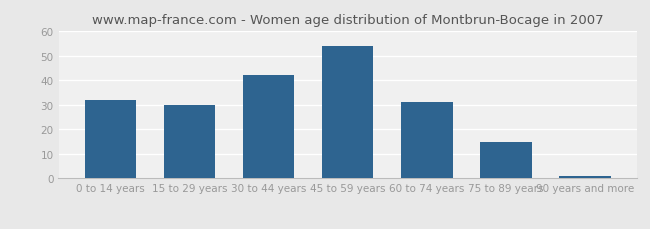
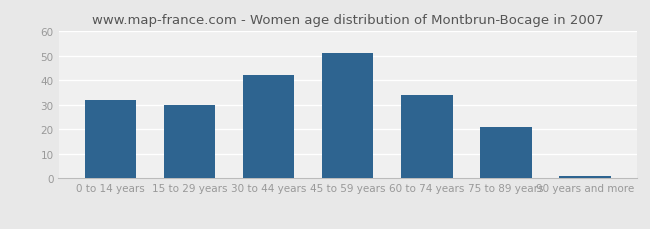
45 to 59 years: 54 -> 51
60 to 74 years: 31 -> 34
75 to 89 years: 15 -> 21
